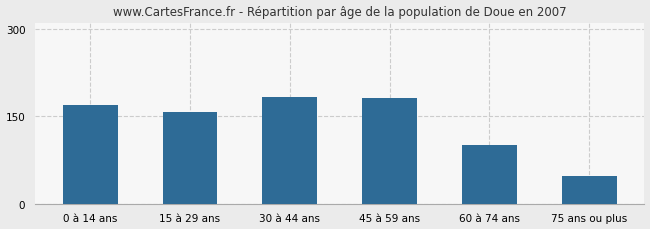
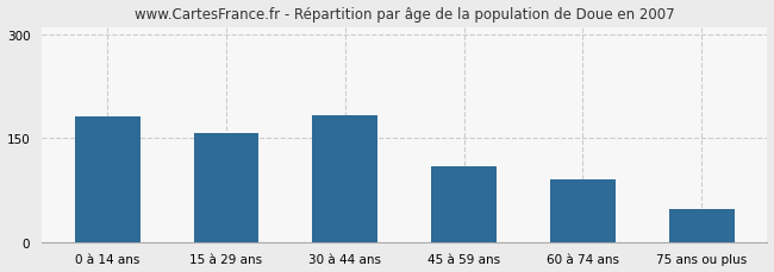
0 à 14 ans: 170 -> 182
45 à 59 ans: 182 -> 110
60 à 74 ans: 100 -> 90
